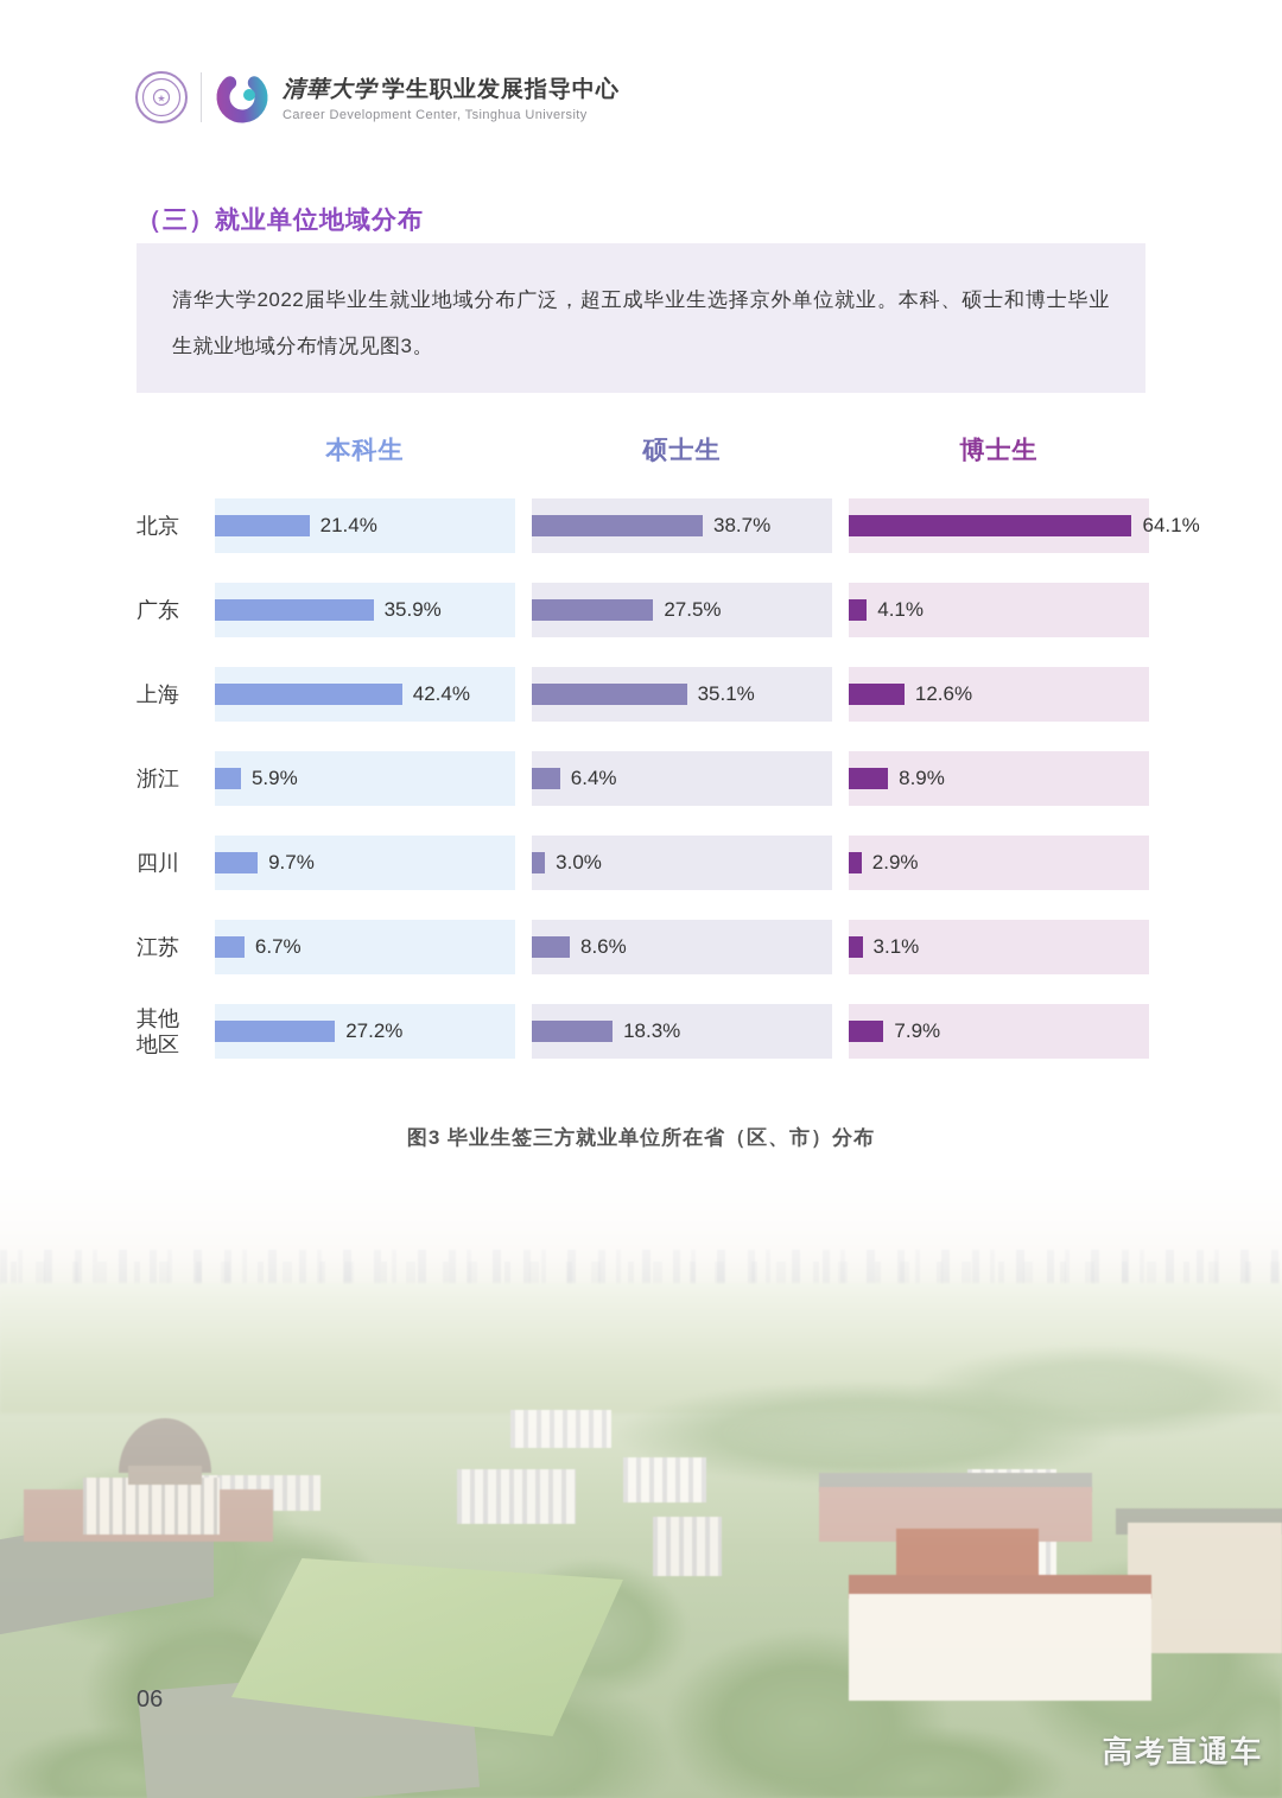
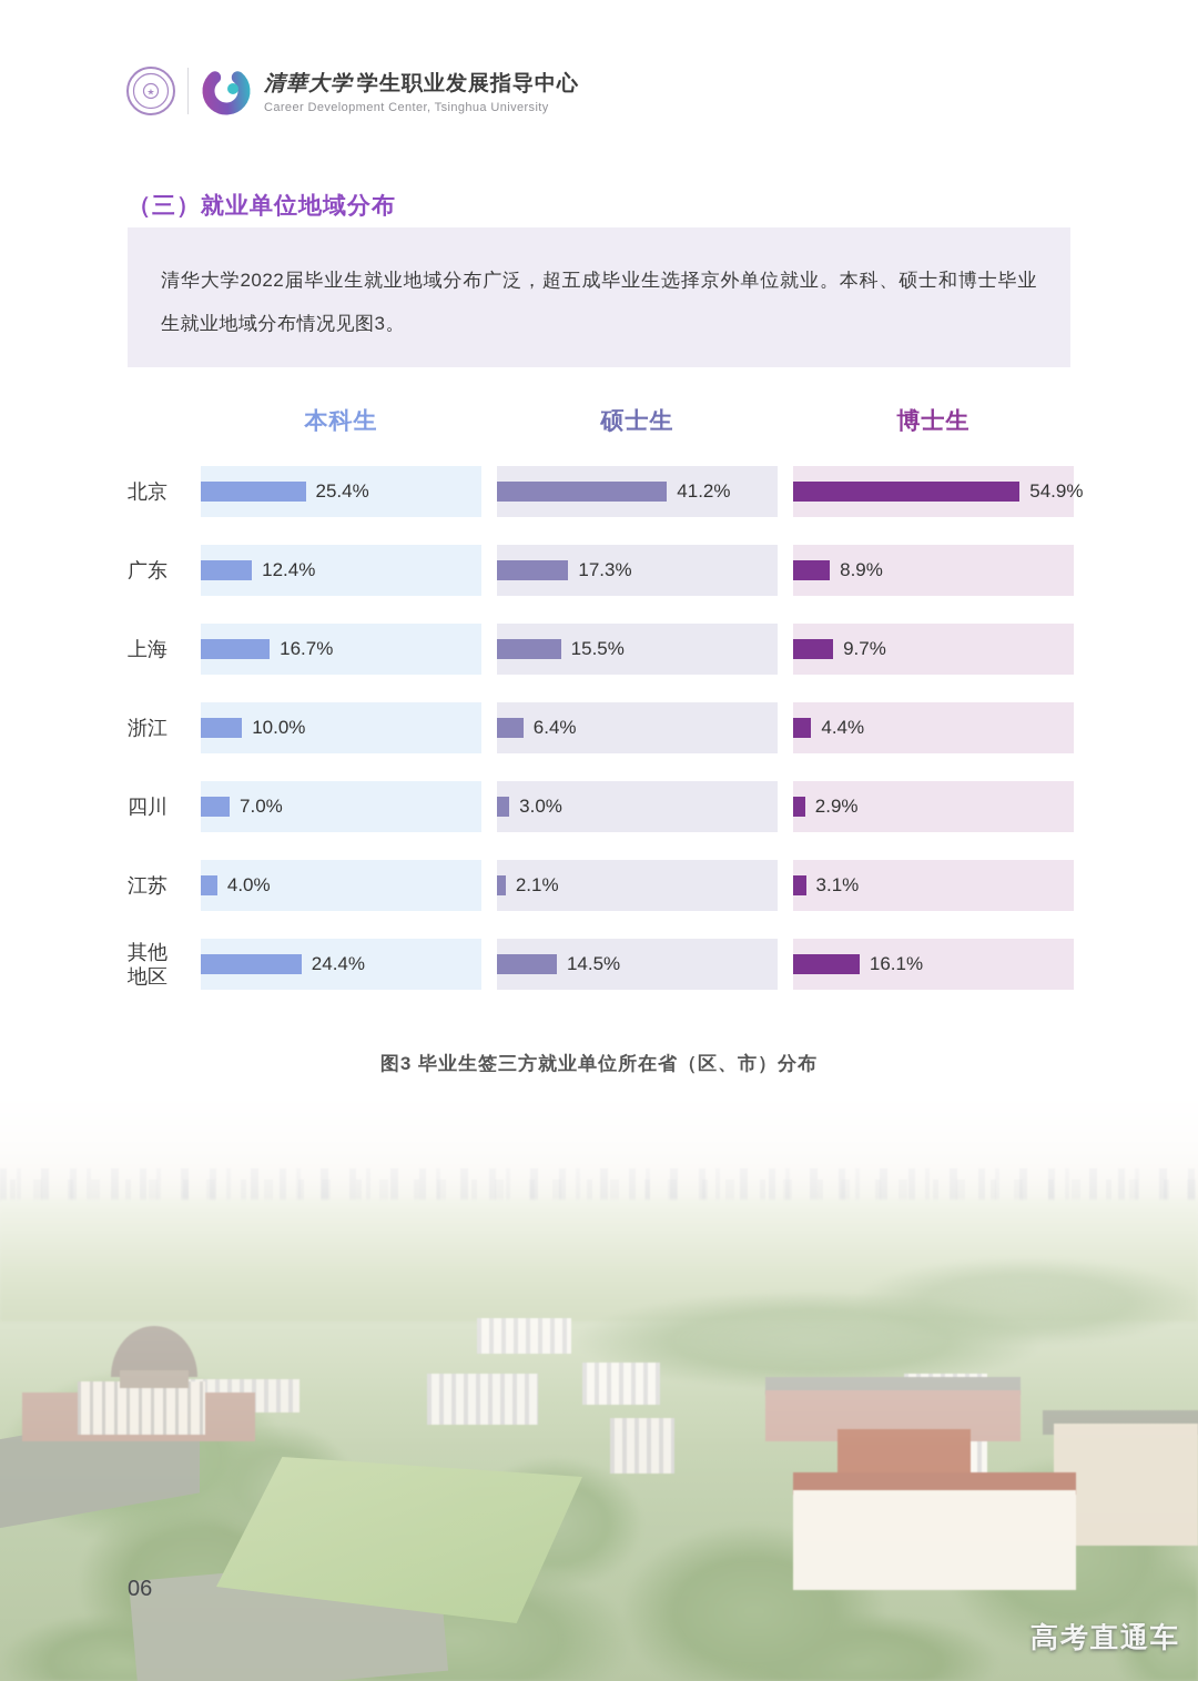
本科生/北京: 21.4% -> 25.4%
硕士生/北京: 38.7% -> 41.2%
博士生/北京: 64.1% -> 54.9%
本科生/广东: 35.9% -> 12.4%
硕士生/广东: 27.5% -> 17.3%
博士生/广东: 4.1% -> 8.9%
本科生/上海: 42.4% -> 16.7%
硕士生/上海: 35.1% -> 15.5%
博士生/上海: 12.6% -> 9.7%
本科生/浙江: 5.9% -> 10.0%
博士生/浙江: 8.9% -> 4.4%
本科生/四川: 9.7% -> 7.0%
本科生/江苏: 6.7% -> 4.0%
硕士生/江苏: 8.6% -> 2.1%
本科生/其他地区: 27.2% -> 24.4%
硕士生/其他地区: 18.3% -> 14.5%
博士生/其他地区: 7.9% -> 16.1%
